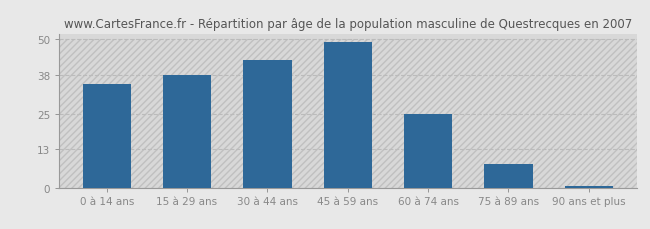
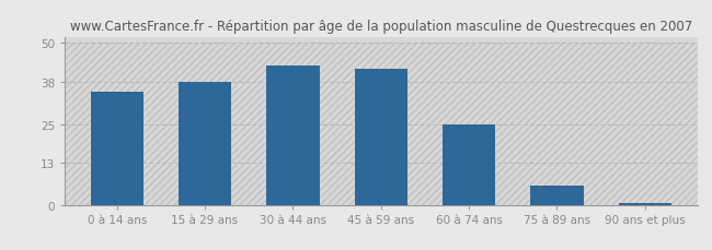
45 à 59 ans: 49.0 -> 42.0
75 à 89 ans: 8.0 -> 6.0
